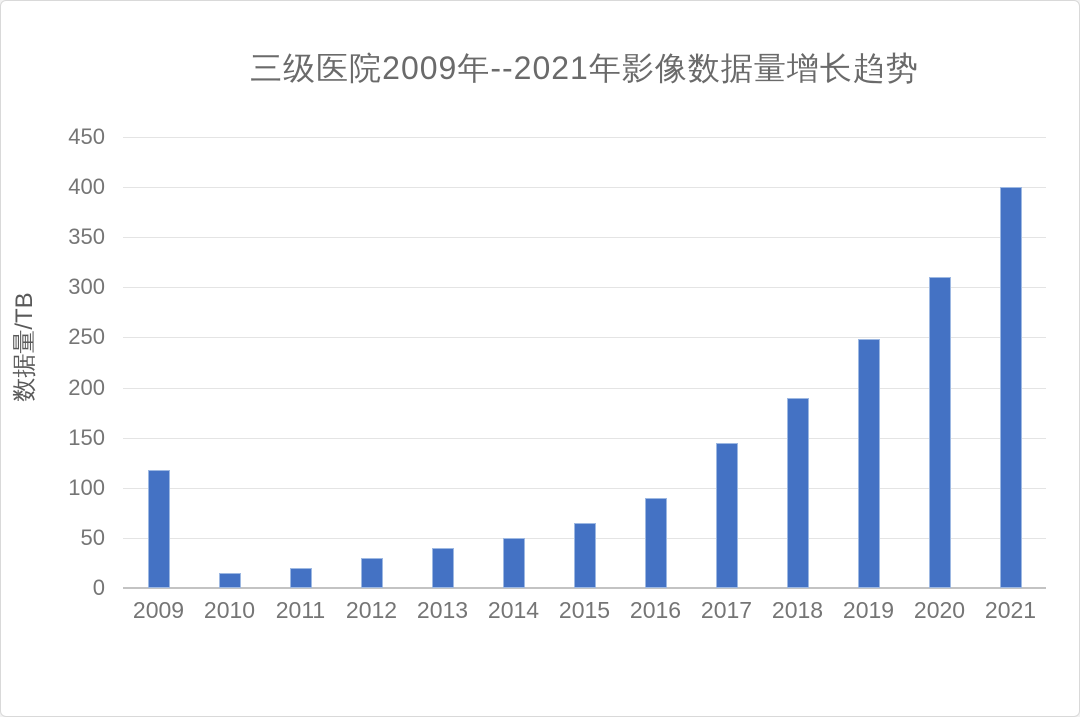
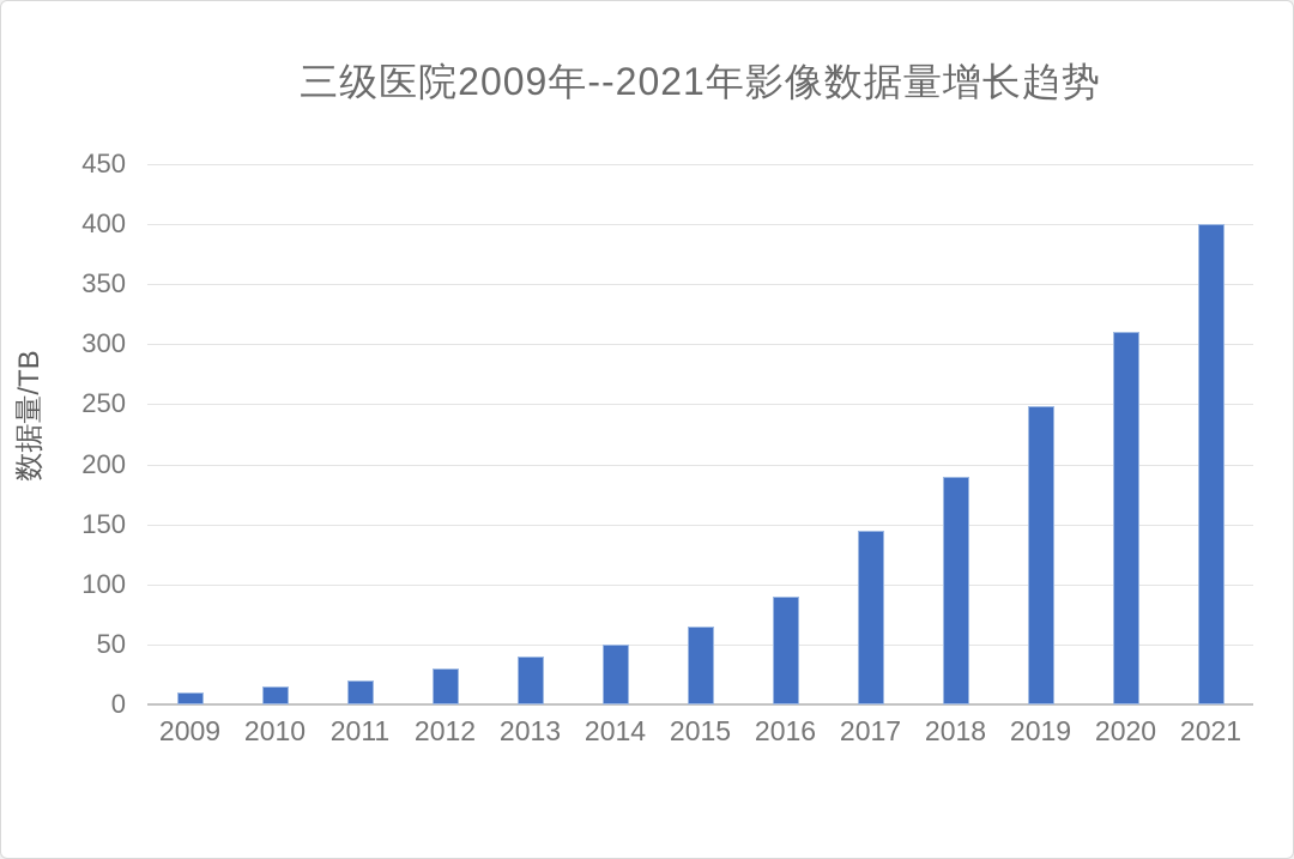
2009: 118 -> 10
